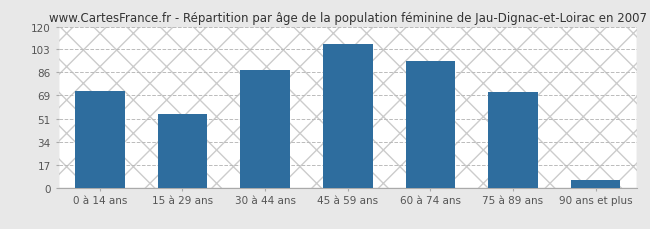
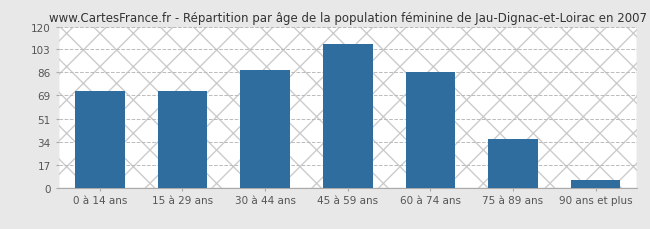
15 à 29 ans: 55 -> 72
60 à 74 ans: 94 -> 86
75 à 89 ans: 71 -> 36
